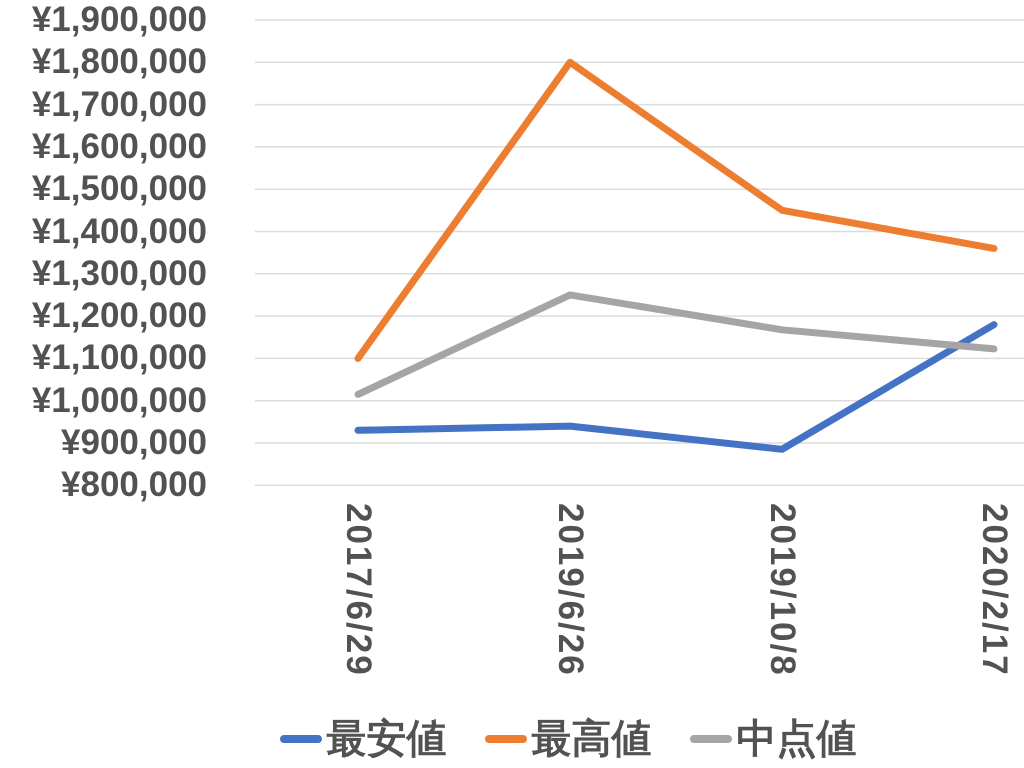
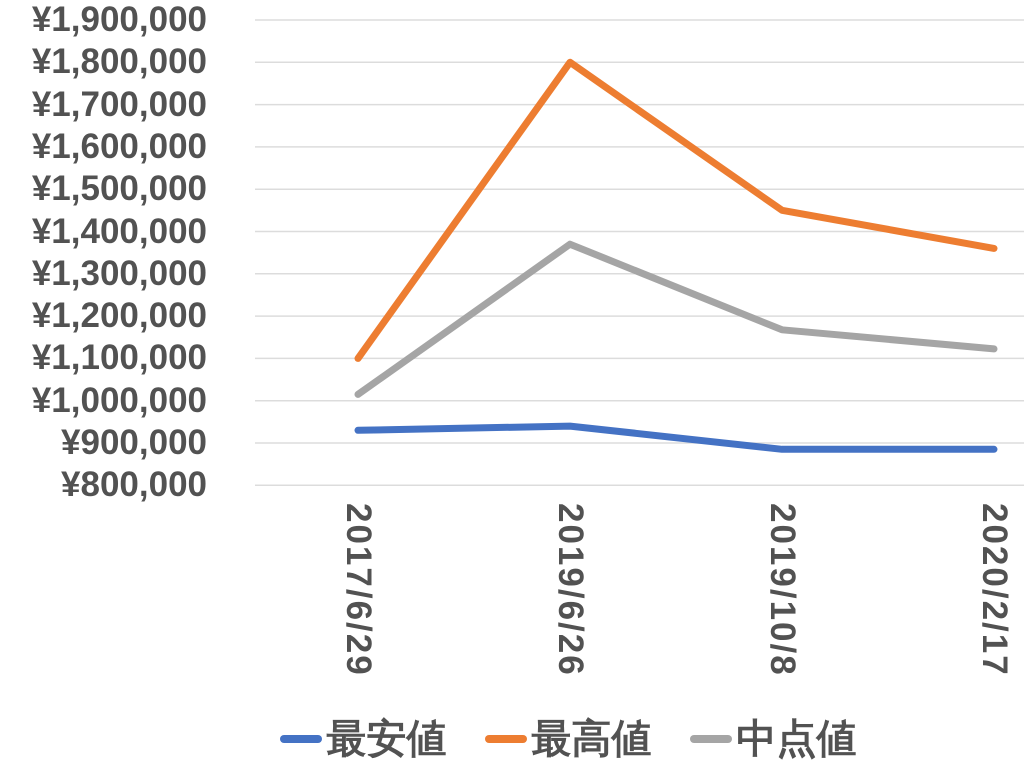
中点値/2019/6/26: ¥1250000 -> ¥1370000
最安値/2020/2/17: ¥1180000 -> ¥880000
